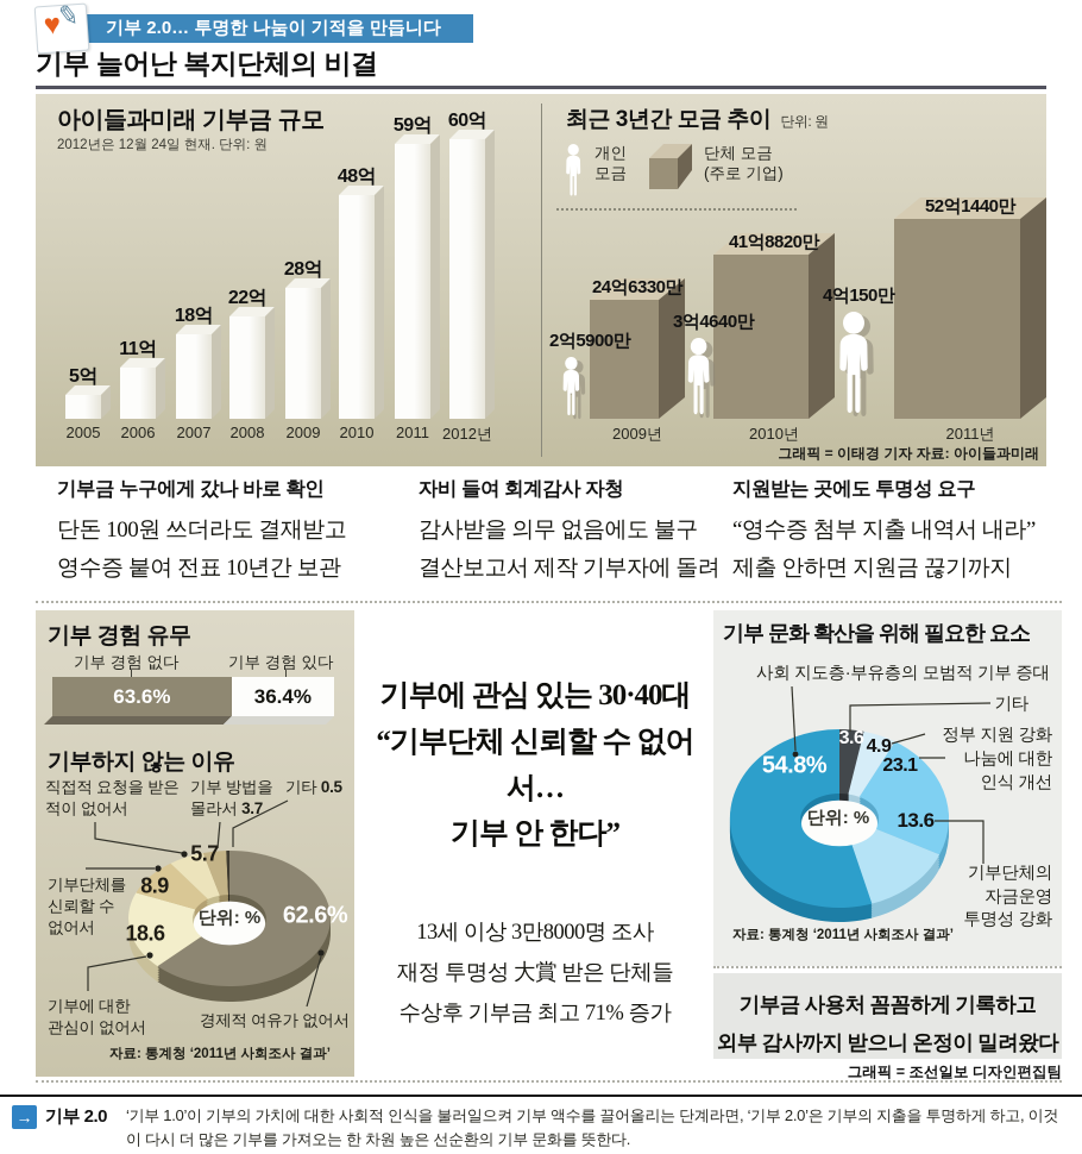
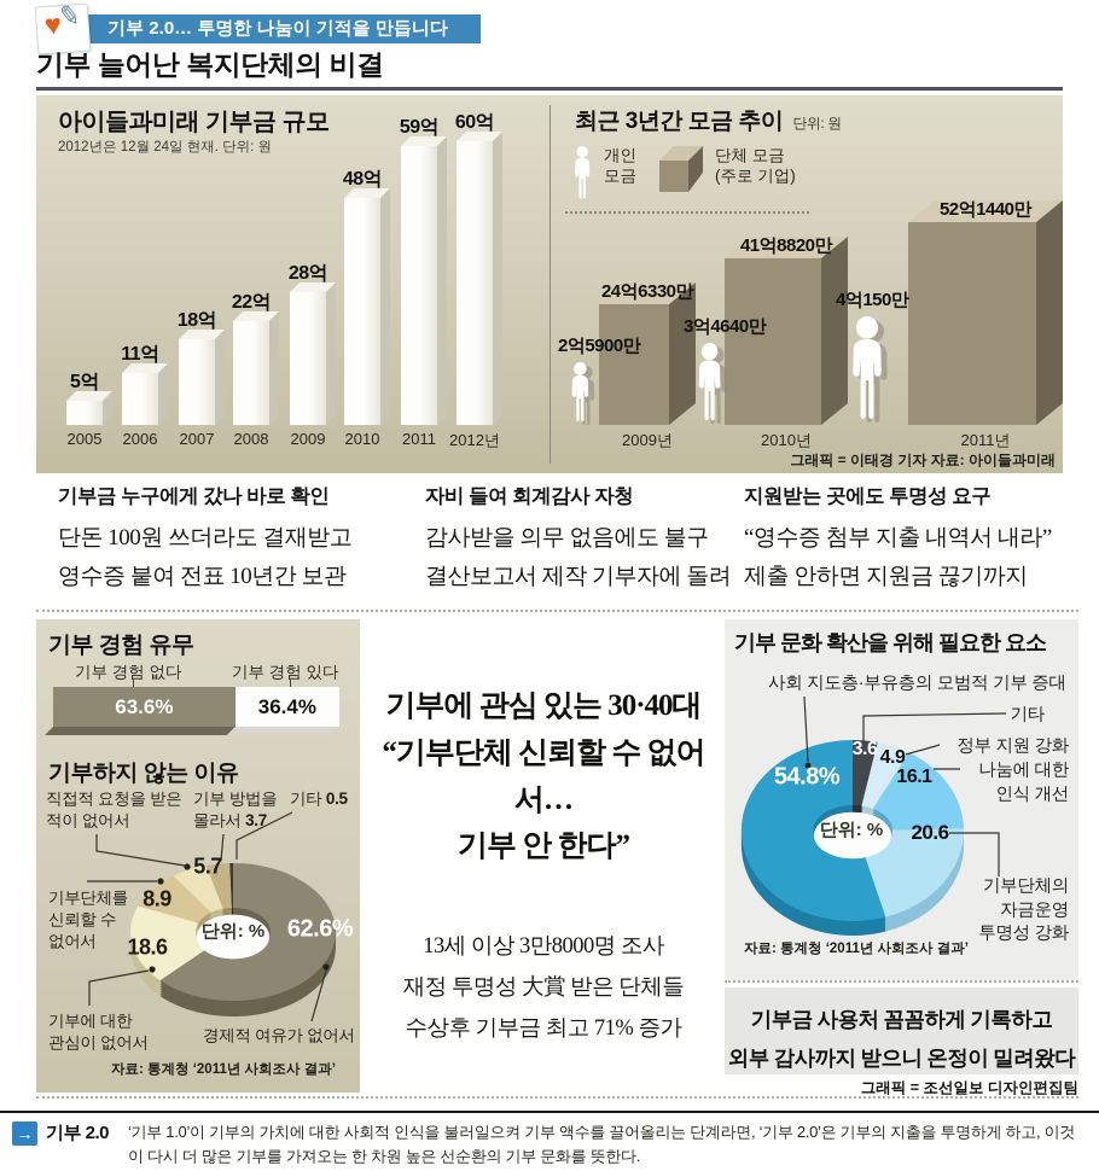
기부 문화 확산을 위해 필요한 요소/나눔에 대한 인식 개선: 23.1 -> 16.1
기부 문화 확산을 위해 필요한 요소/기부단체의 자금운영 투명성 강화: 13.6 -> 20.6
